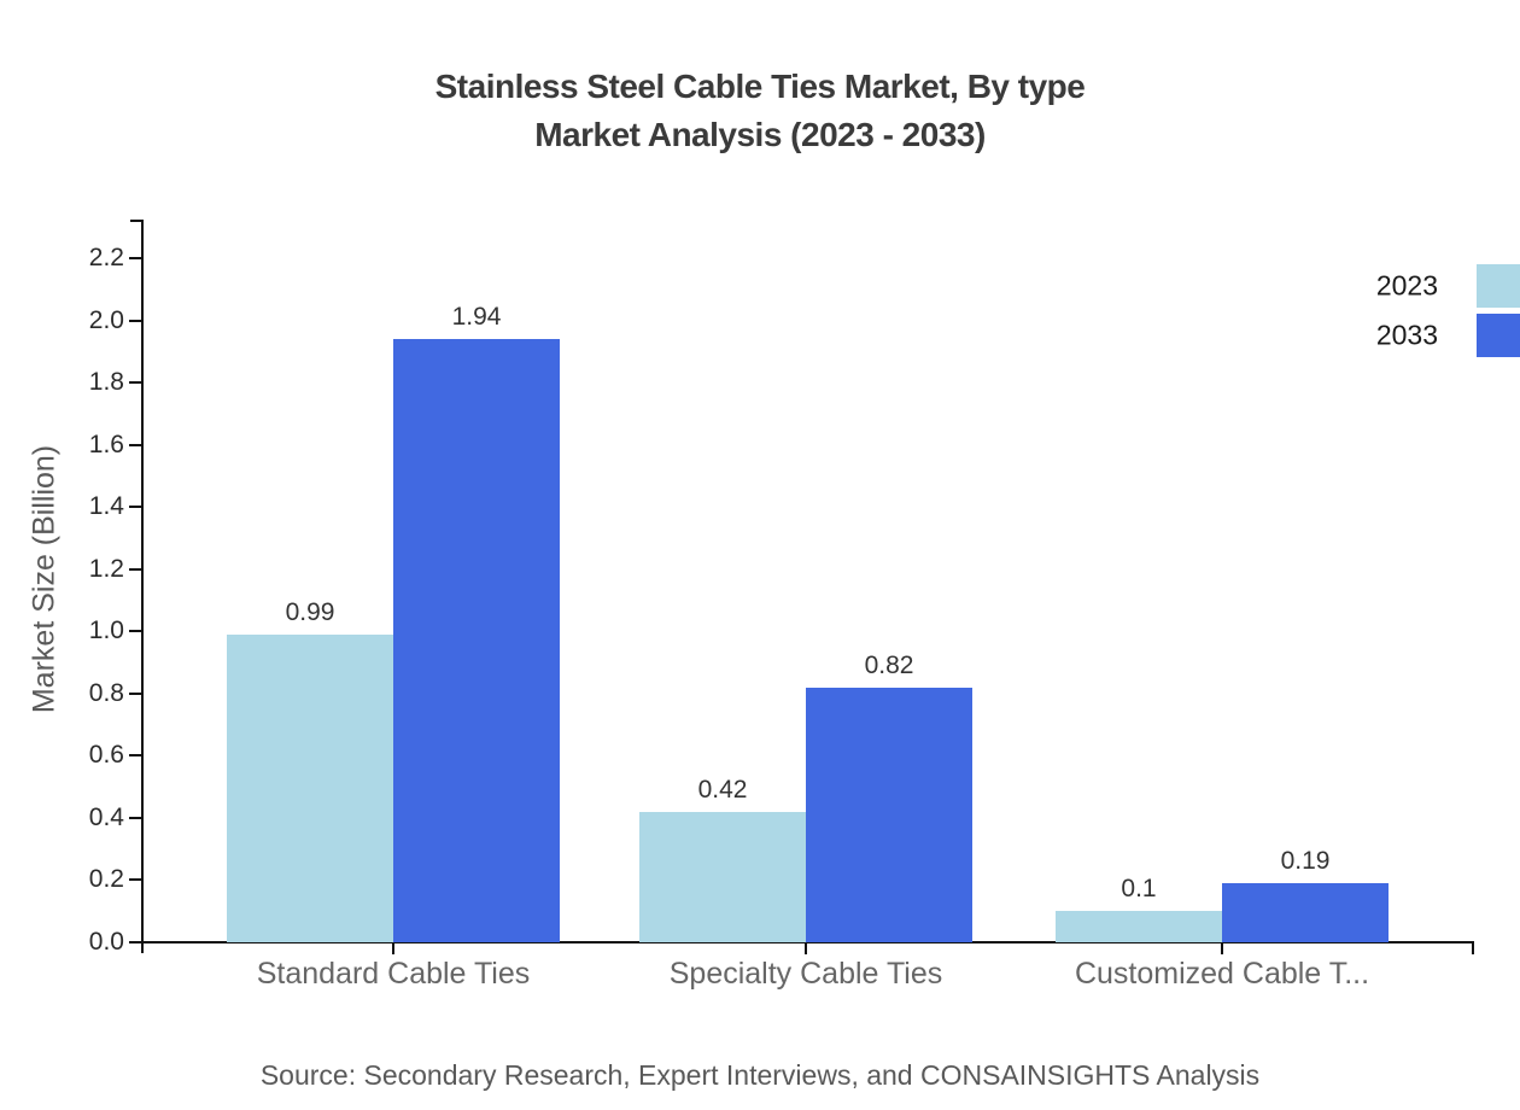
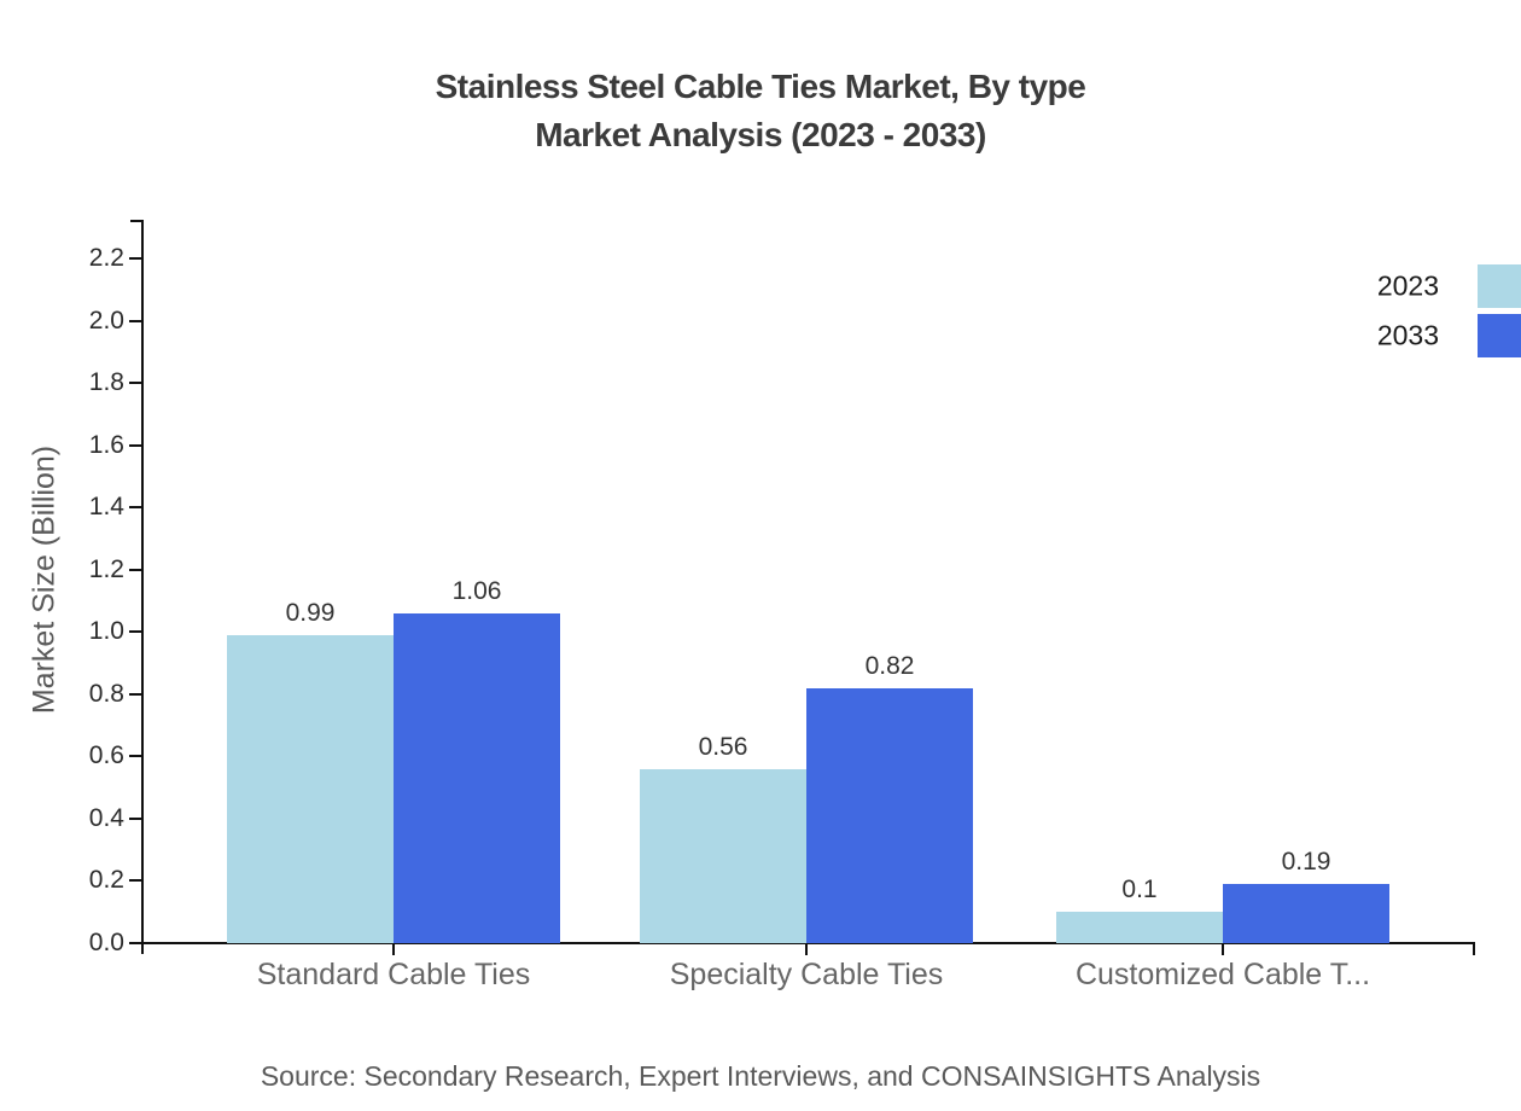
2033/Standard Cable Ties: 1.94 -> 1.06
2023/Specialty Cable Ties: 0.42 -> 0.56
